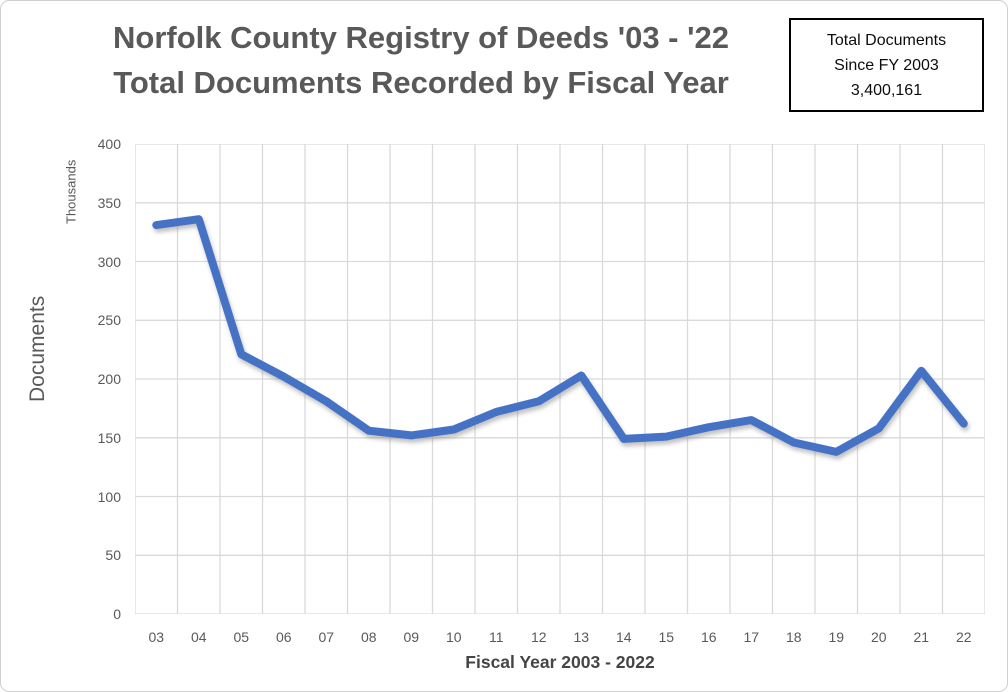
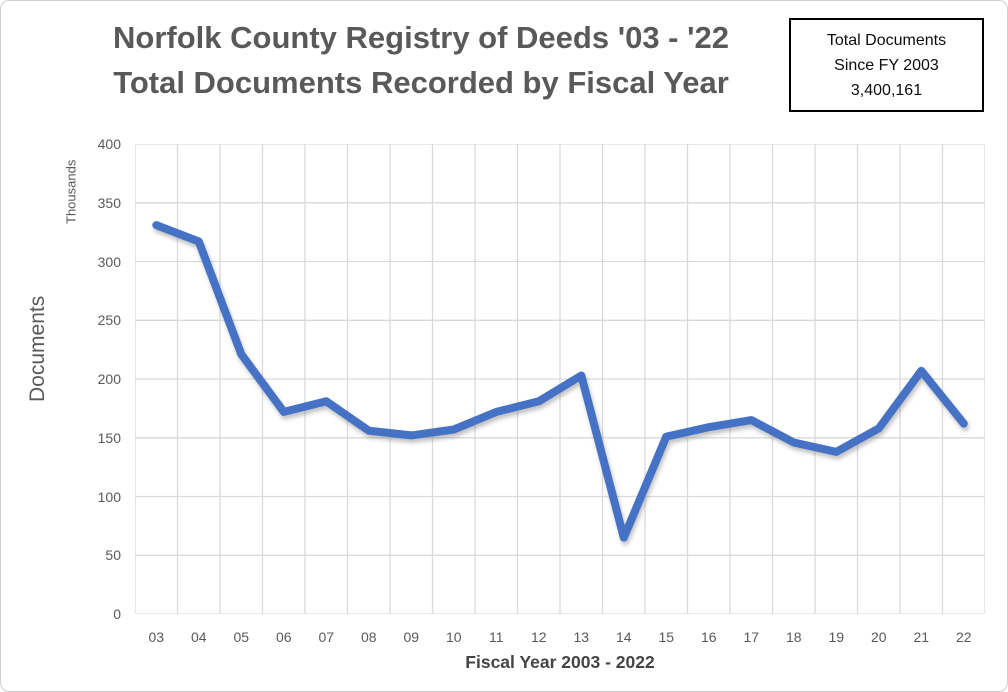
04: 336 -> 317
06: 202 -> 172
14: 149 -> 65
